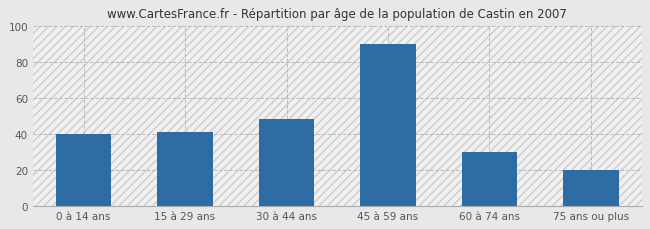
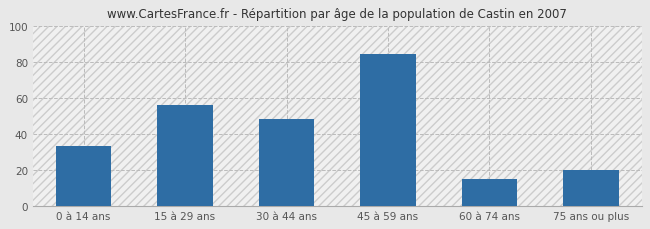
0 à 14 ans: 40 -> 33
15 à 29 ans: 41 -> 56
45 à 59 ans: 90 -> 84
60 à 74 ans: 30 -> 15
